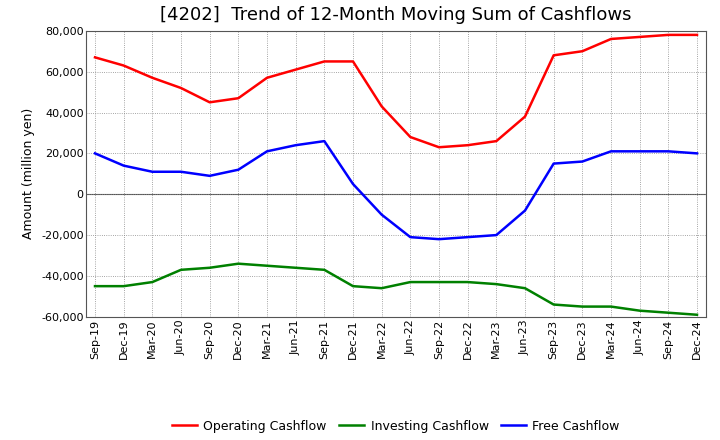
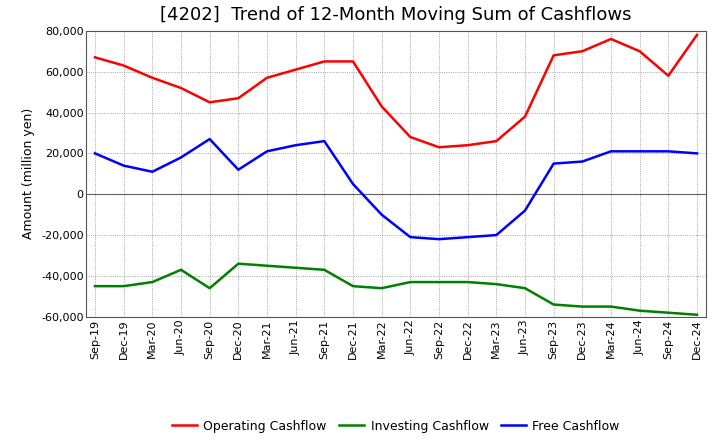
Free Cashflow/Jun-20: 11,000 -> 18,000
Investing Cashflow/Sep-20: -36,000 -> -46,000
Free Cashflow/Sep-20: 9,000 -> 27,000
Operating Cashflow/Jun-24: 77,000 -> 70,000
Operating Cashflow/Sep-24: 78,000 -> 58,000
